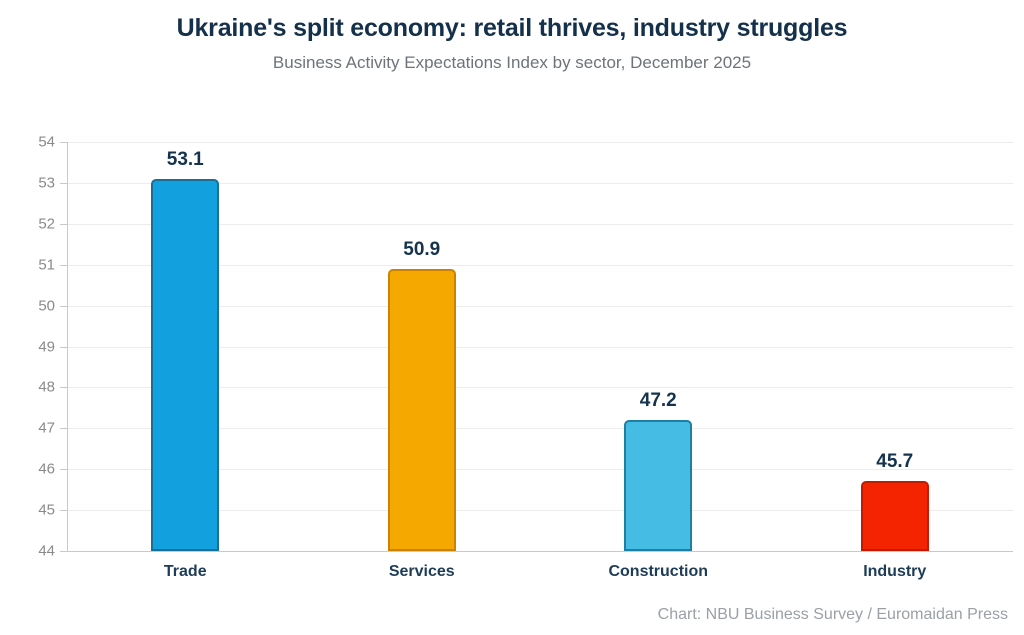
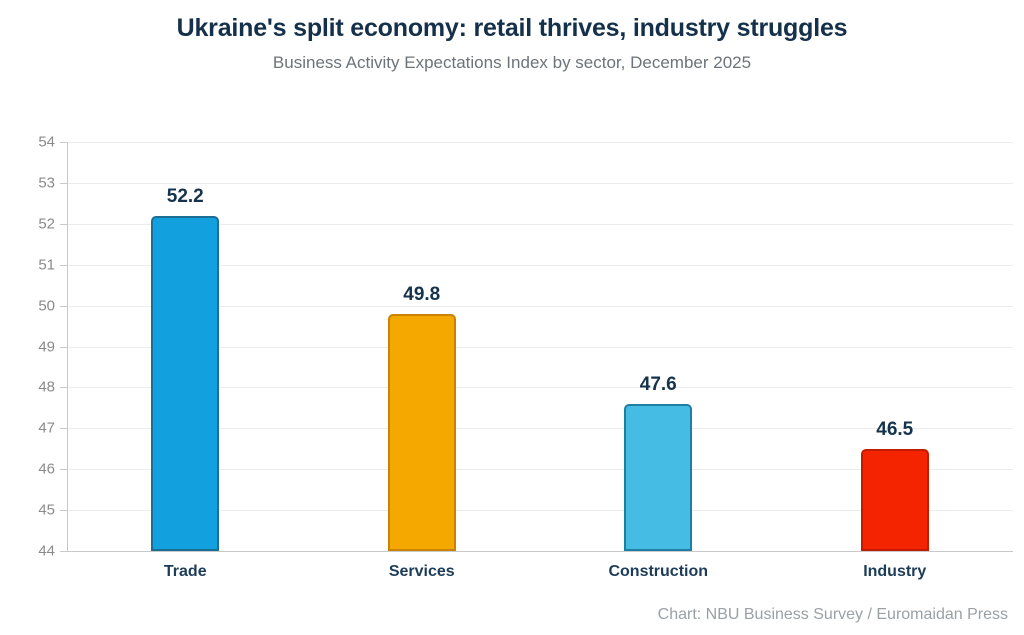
Trade: 53.1 -> 52.2
Services: 50.9 -> 49.8
Construction: 47.2 -> 47.6
Industry: 45.7 -> 46.5
